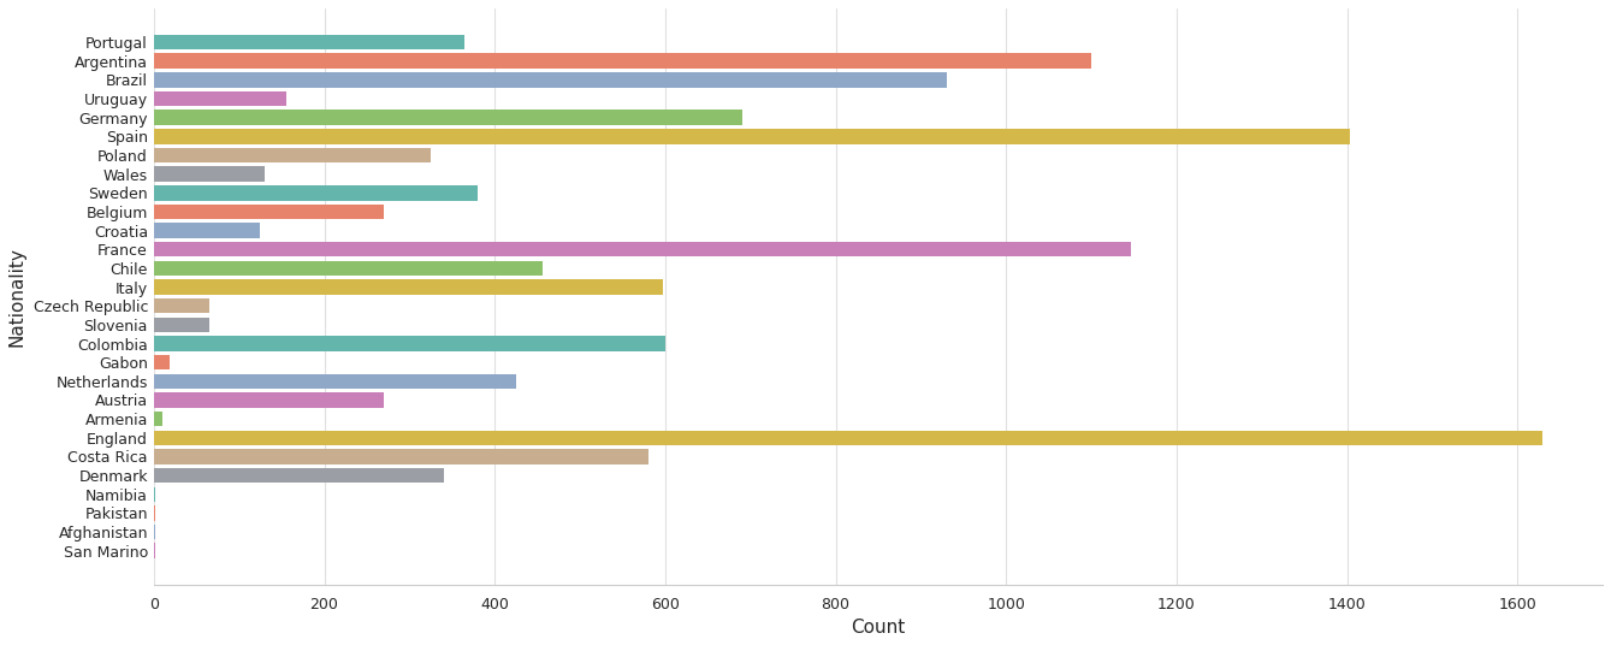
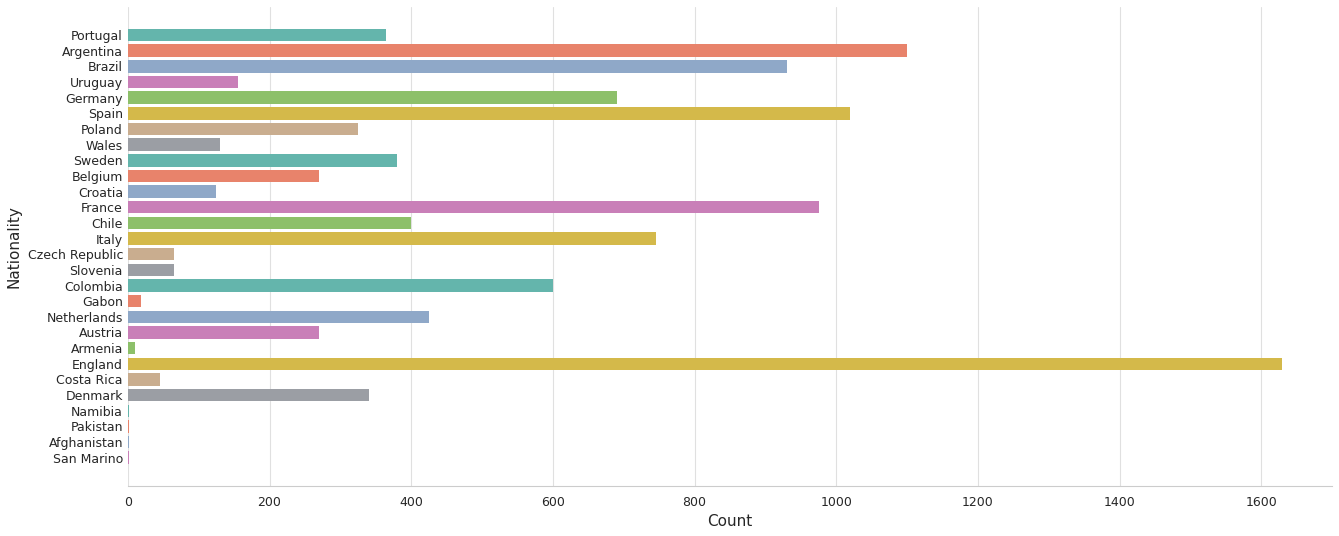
Spain: 1404 -> 1020
France: 1146 -> 975
Chile: 456 -> 400
Italy: 598 -> 745
Costa Rica: 580 -> 45
